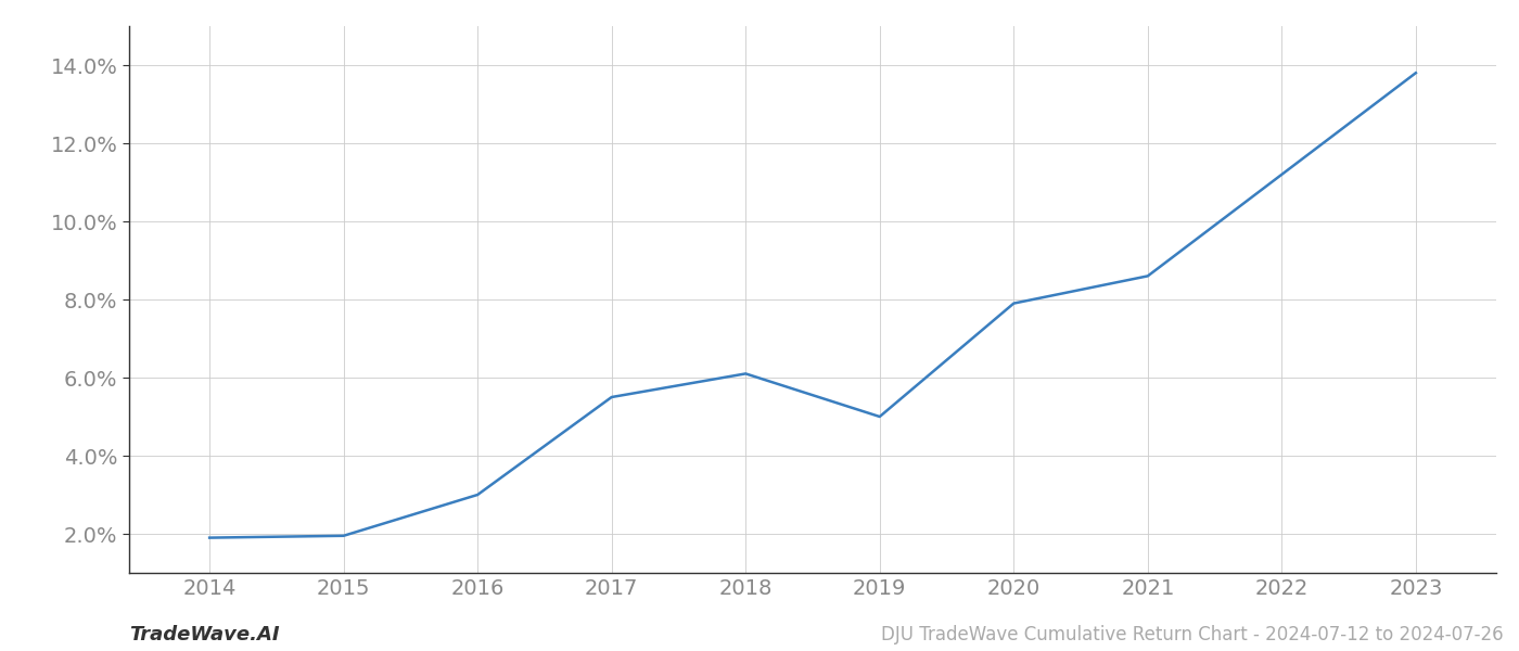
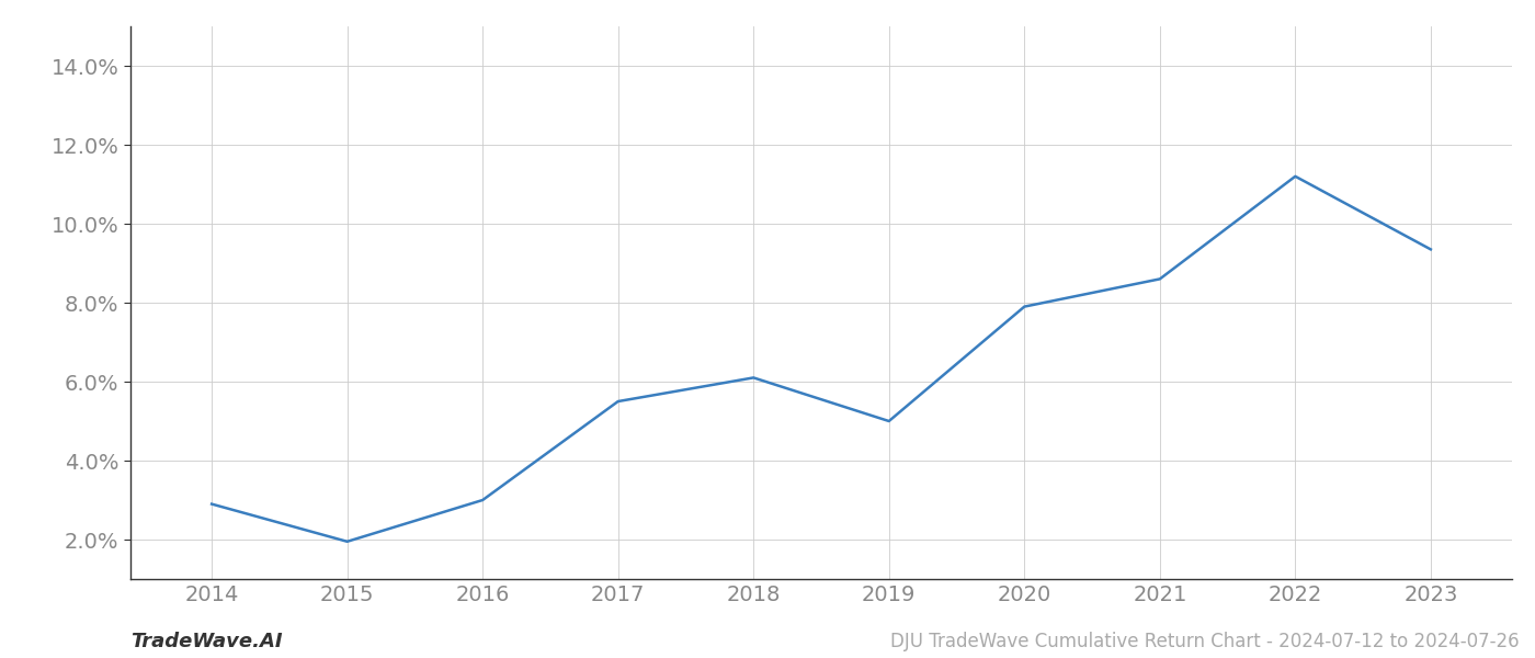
2014: 1.90% -> 2.90%
2023: 13.80% -> 9.35%
